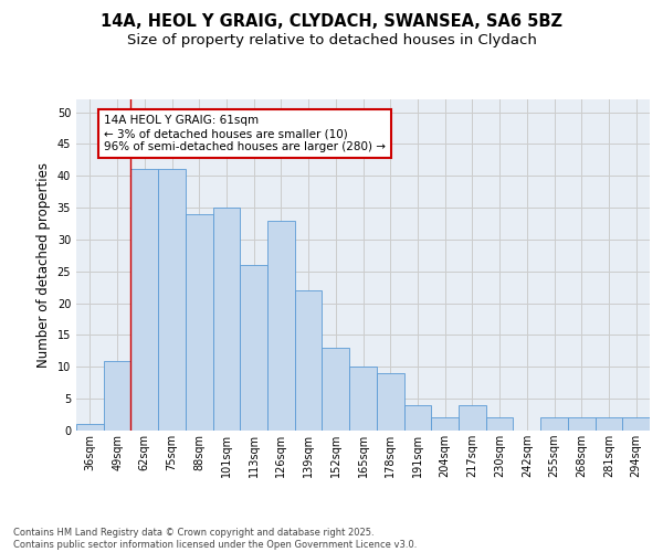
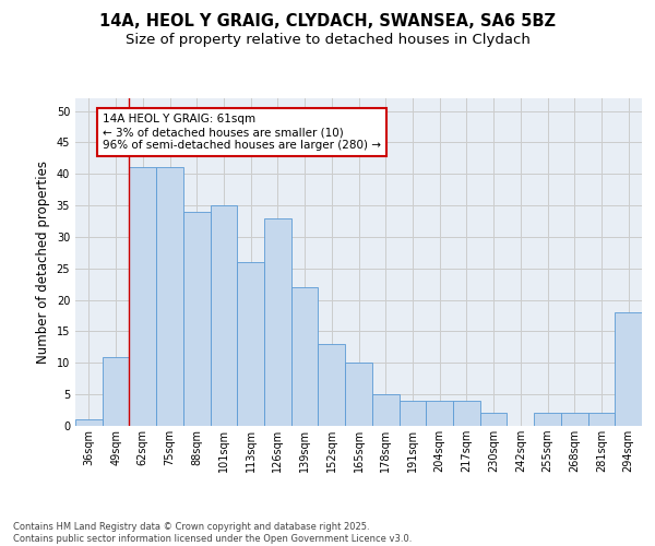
178sqm: 9 -> 5
204sqm: 2 -> 4
294sqm: 2 -> 18
